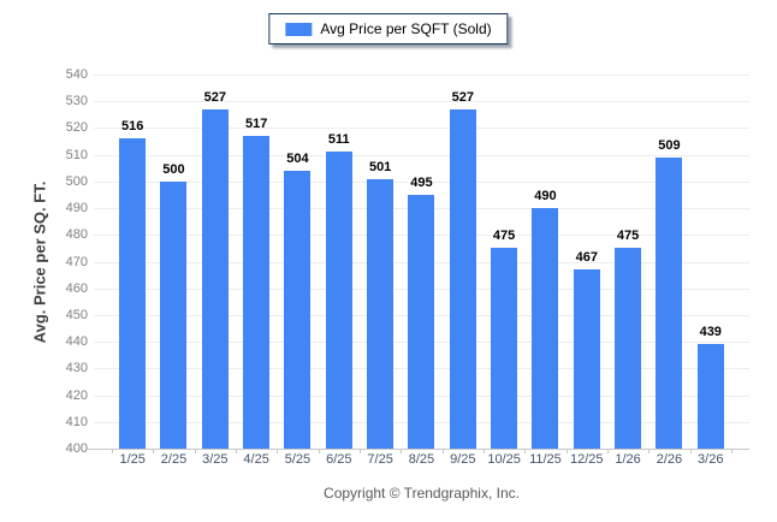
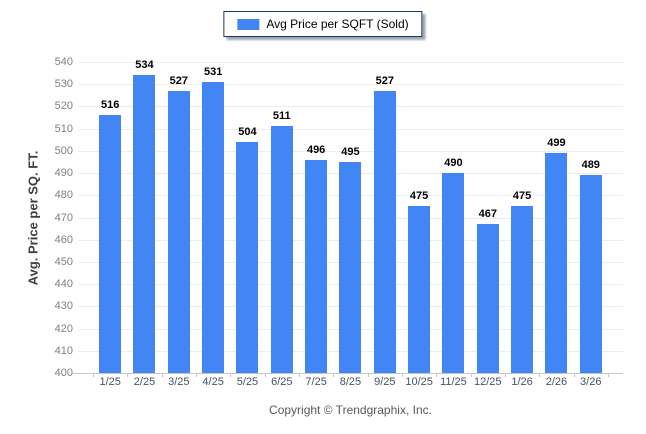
2/25: 500 -> 534
4/25: 517 -> 531
7/25: 501 -> 496
2/26: 509 -> 499
3/26: 439 -> 489
